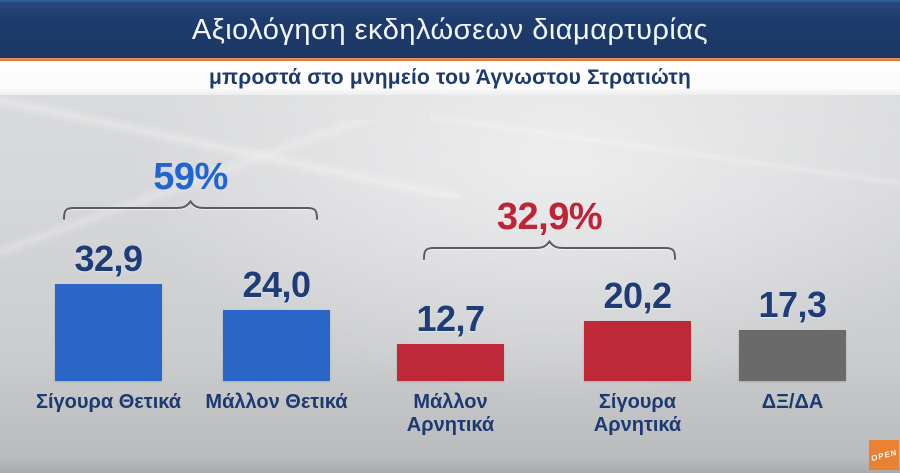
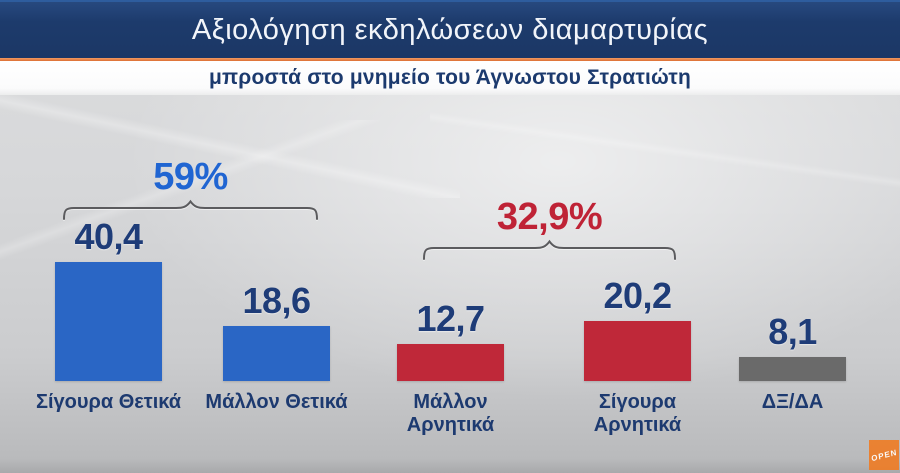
Σίγουρα Θετικά: 32,9 -> 40,4
Μάλλον Θετικά: 24,0 -> 18,6
ΔΞ/ΔΑ: 17,3 -> 8,1
